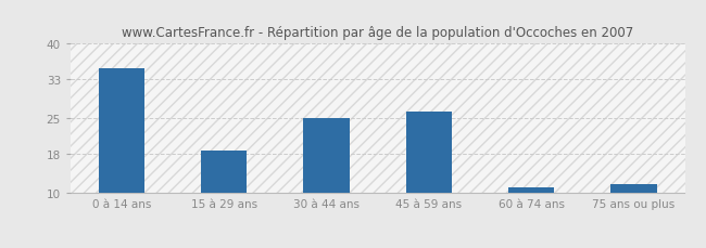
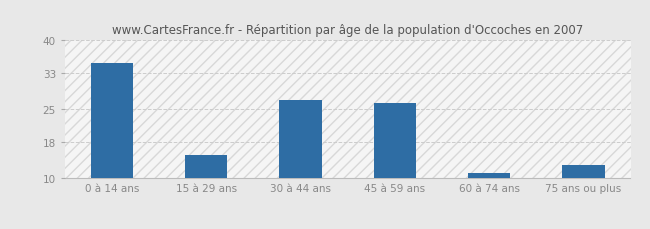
15 à 29 ans: 18.5 -> 15.0
30 à 44 ans: 25.0 -> 27.0
75 ans ou plus: 11.8 -> 13.0
